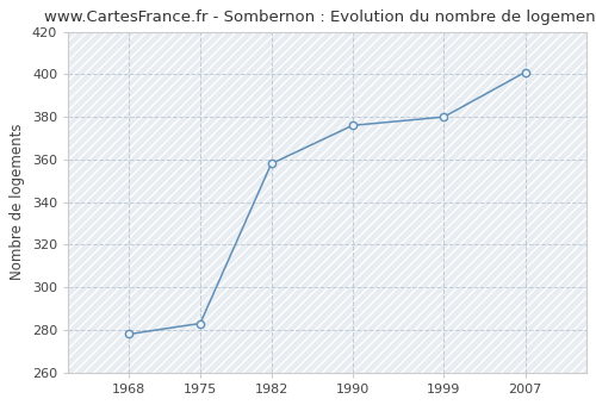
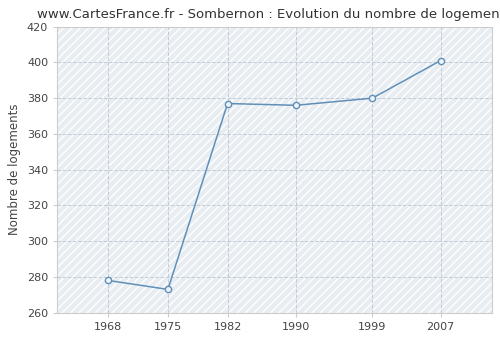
1975: 283 -> 273
1982: 358 -> 377
